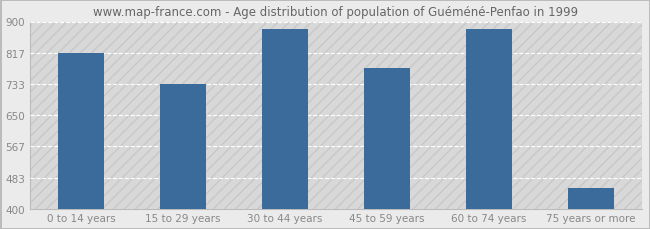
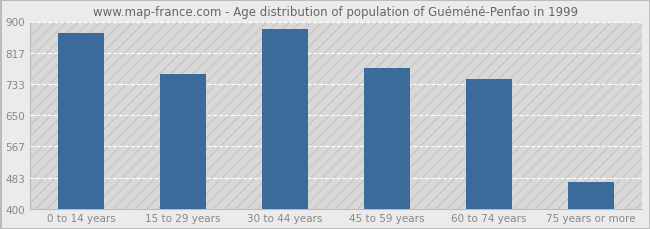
0 to 14 years: 817 -> 870
15 to 29 years: 733 -> 760
60 to 74 years: 880 -> 745
75 years or more: 455 -> 470
